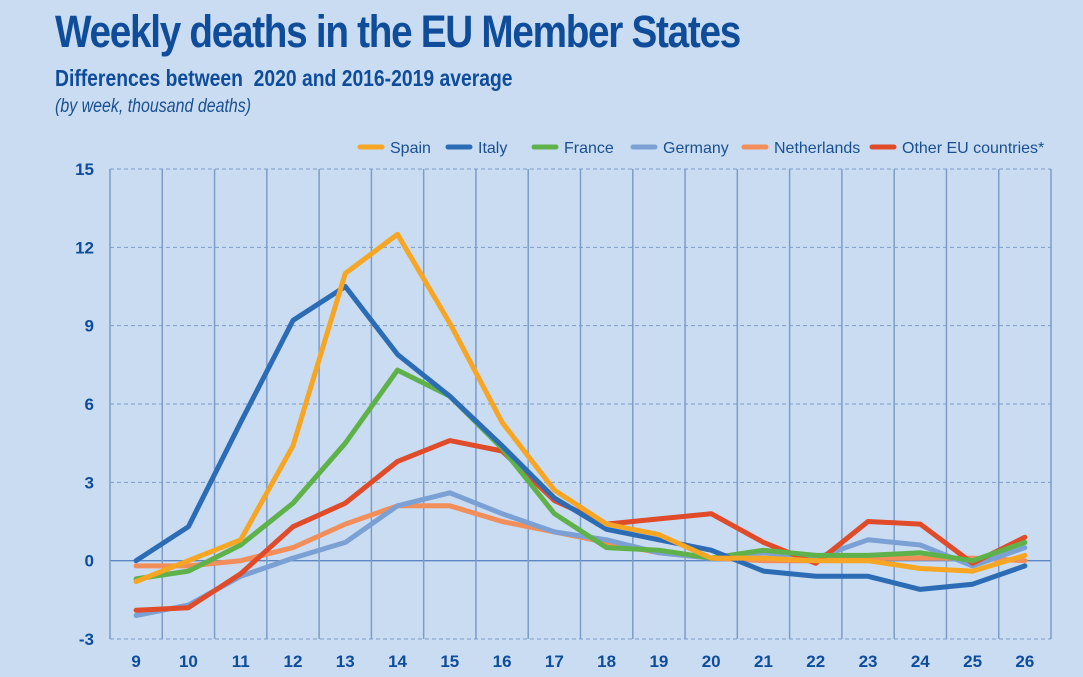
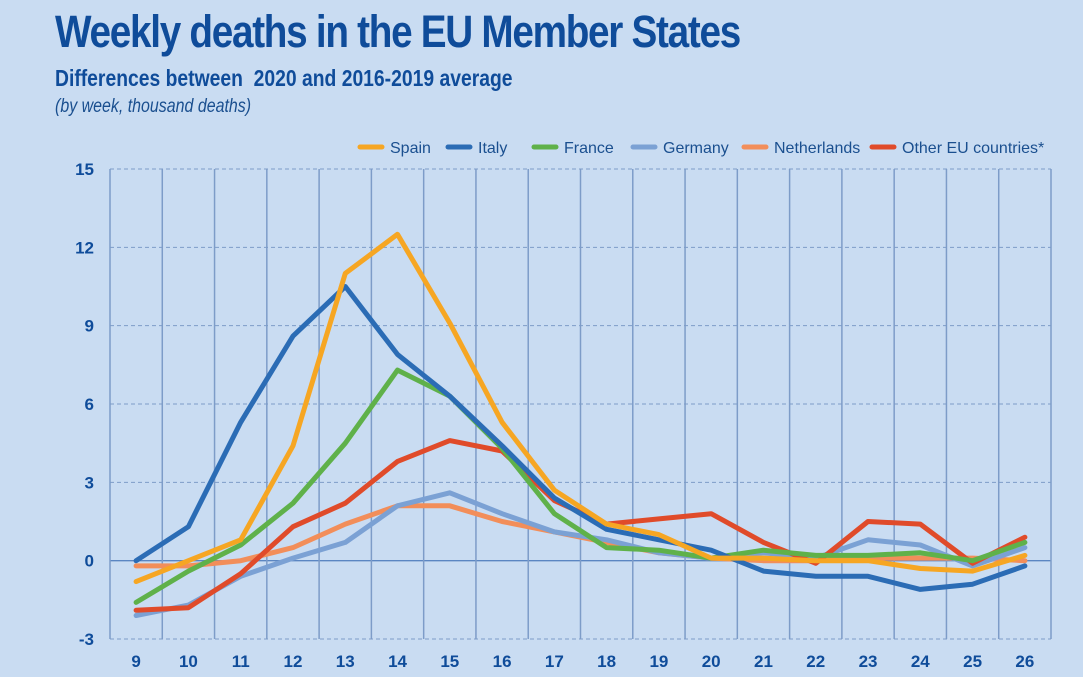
France/9: -0.7 -> -1.6
Italy/12: 9.2 -> 8.6
